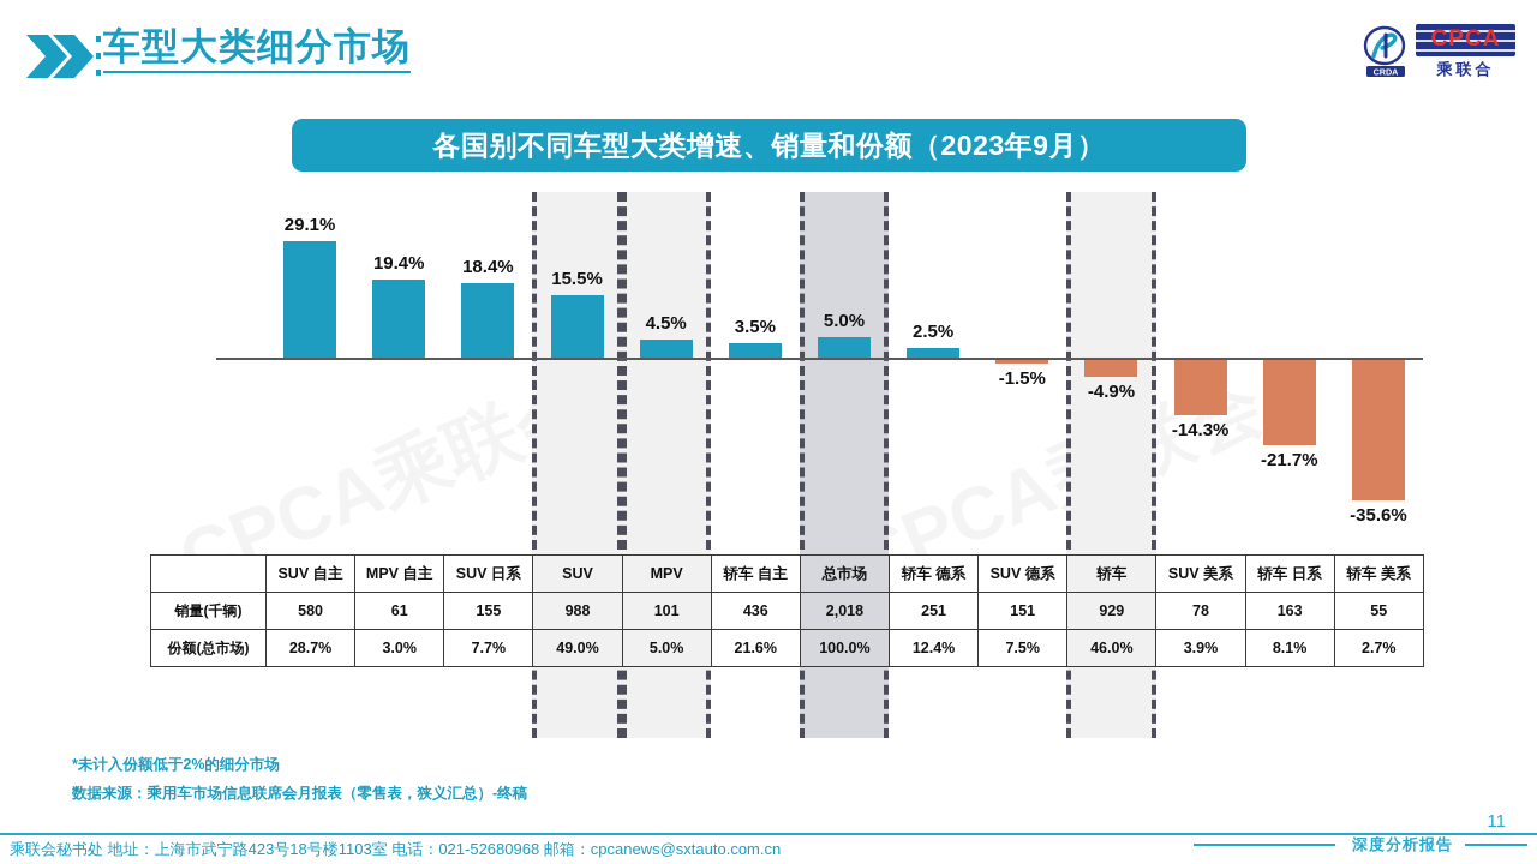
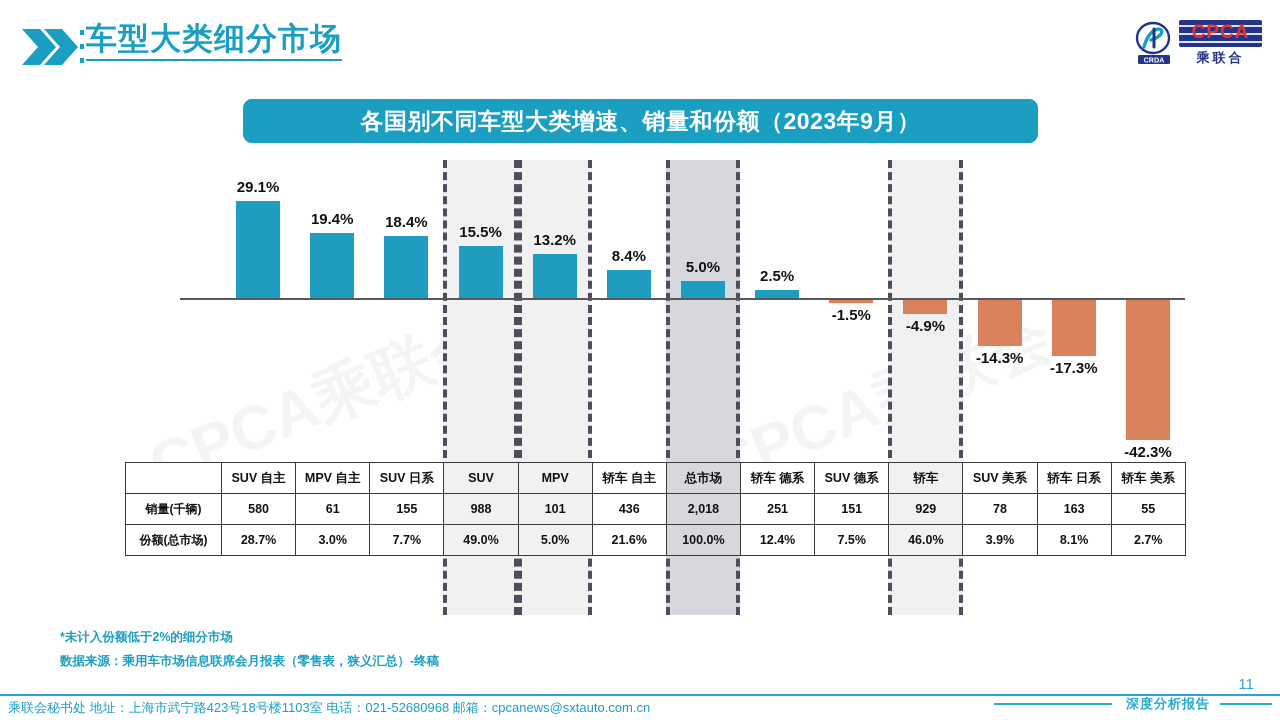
MPV: 4.5% -> 13.2%
轿车 自主: 3.5% -> 8.4%
轿车 日系: -21.7% -> -17.3%
轿车 美系: -35.6% -> -42.3%
